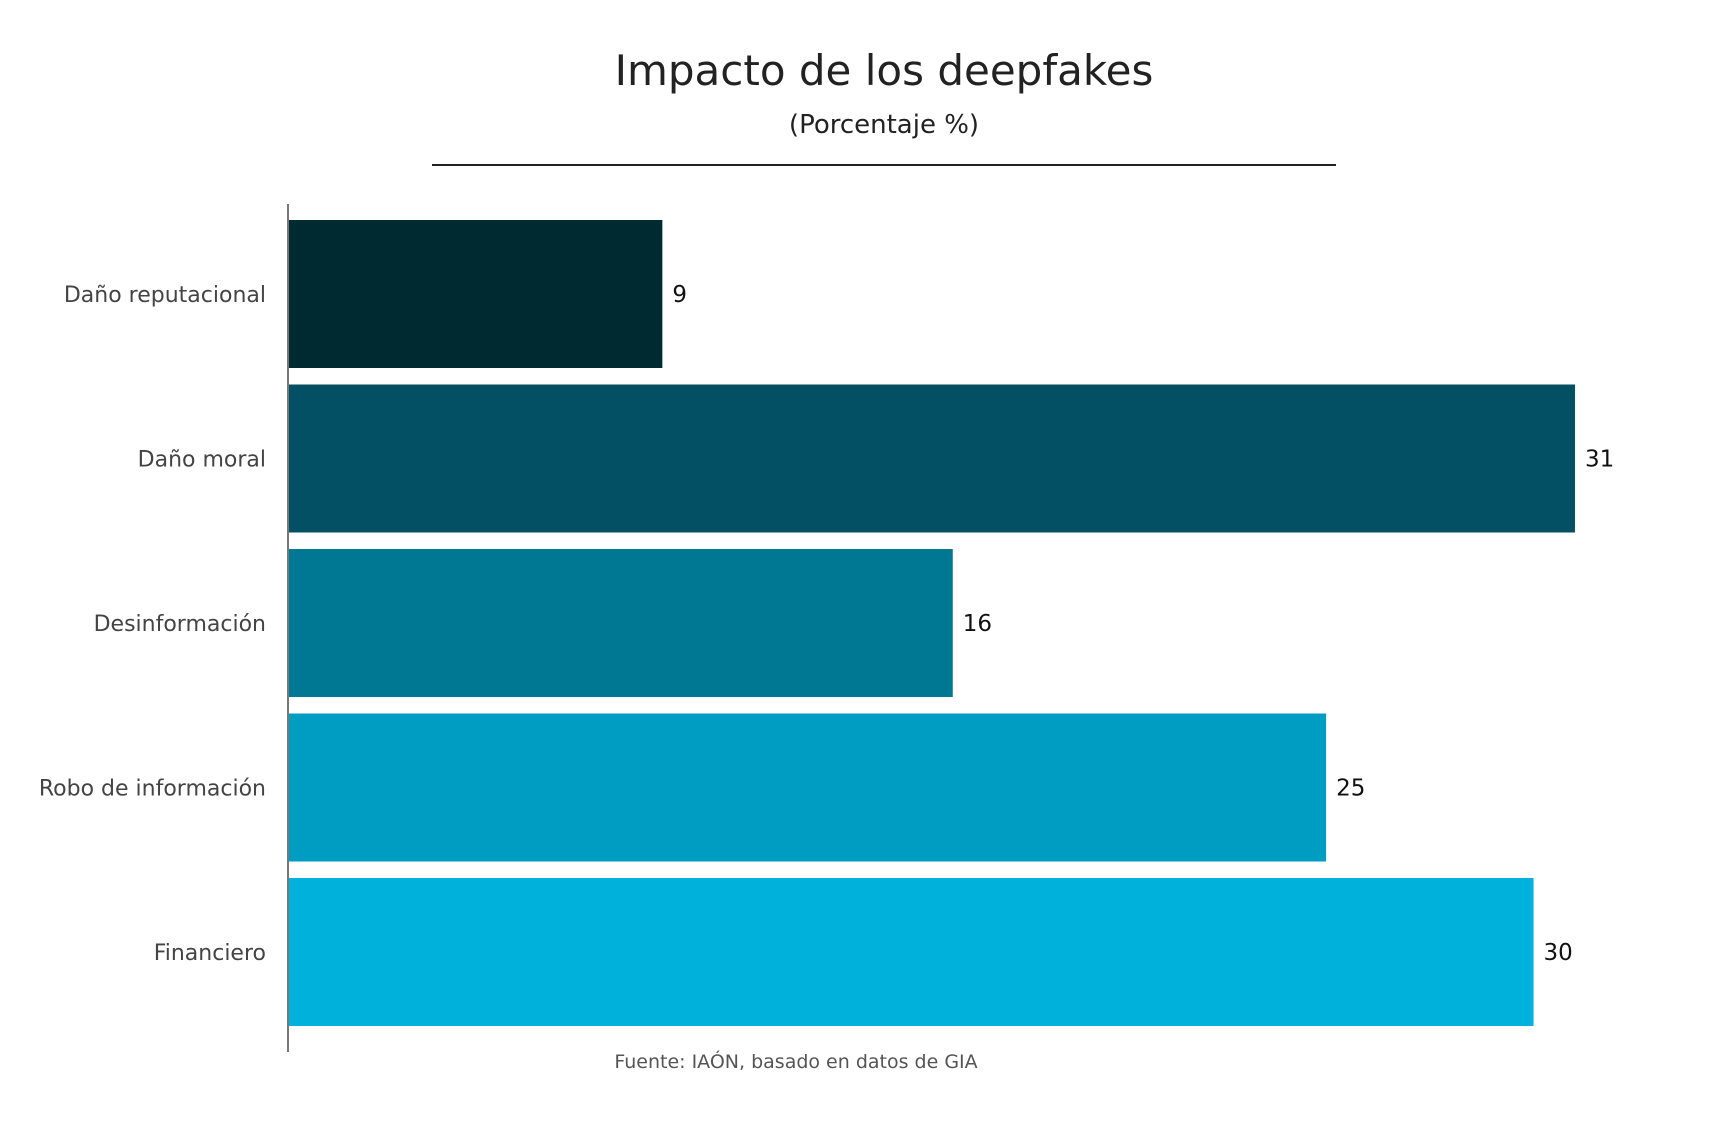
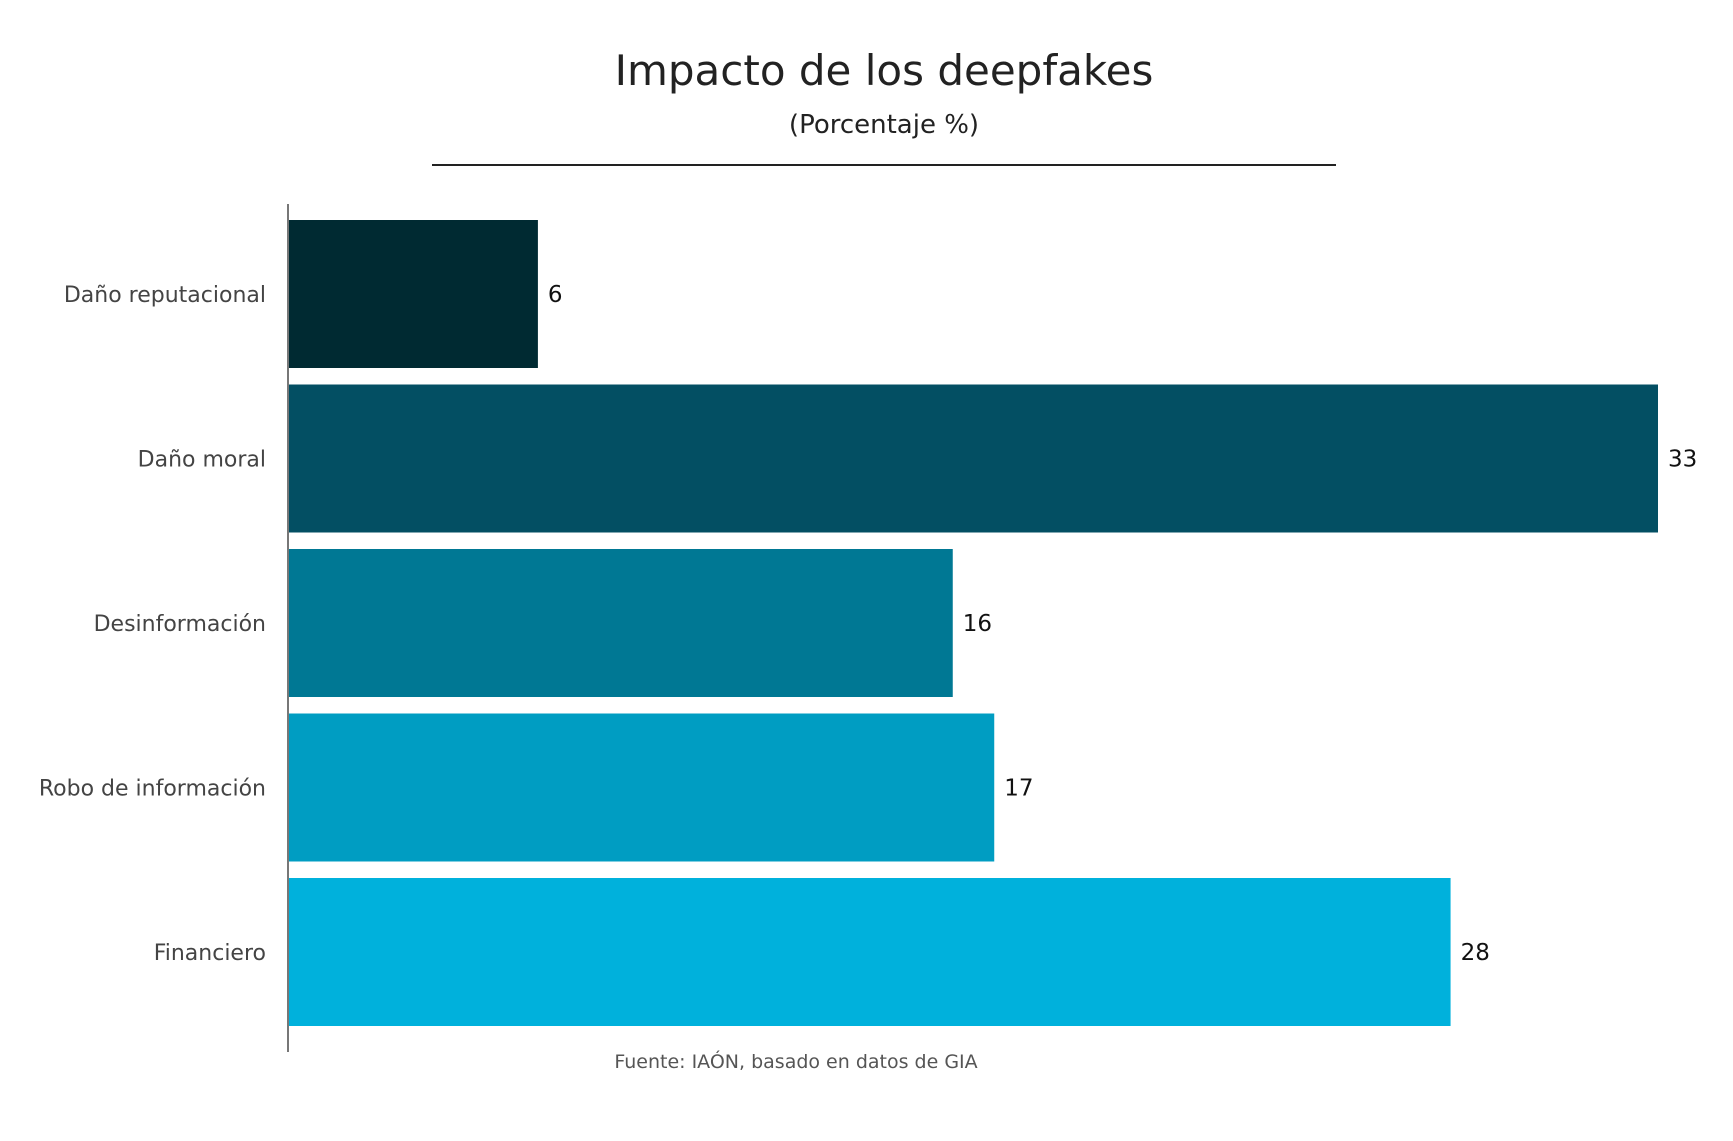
Daño reputacional: 9 -> 6
Daño moral: 31 -> 33
Robo de información: 25 -> 17
Financiero: 30 -> 28
